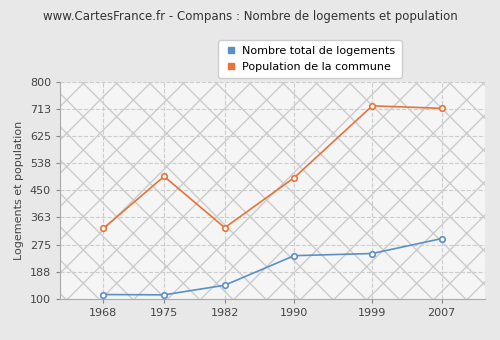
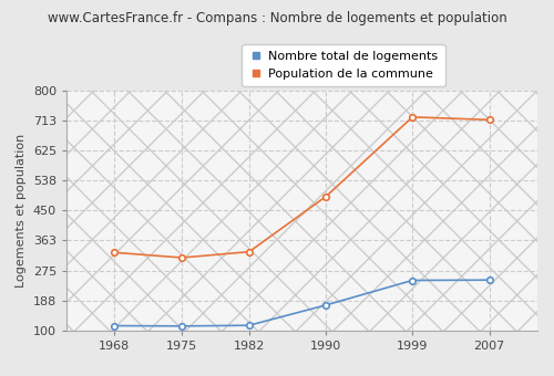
Population de la commune/1975: 495 -> 313
Nombre total de logements/1982: 145 -> 116
Nombre total de logements/1990: 240 -> 175
Nombre total de logements/2007: 295 -> 248
